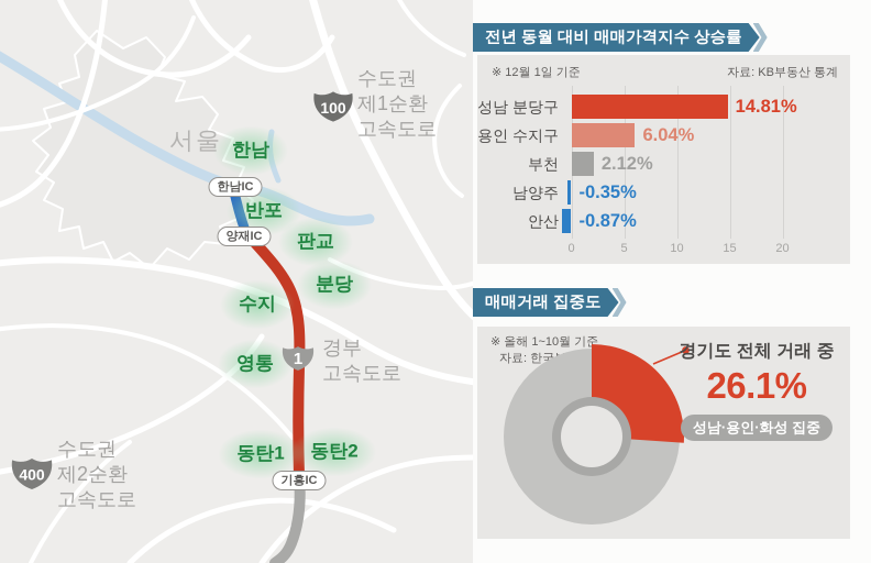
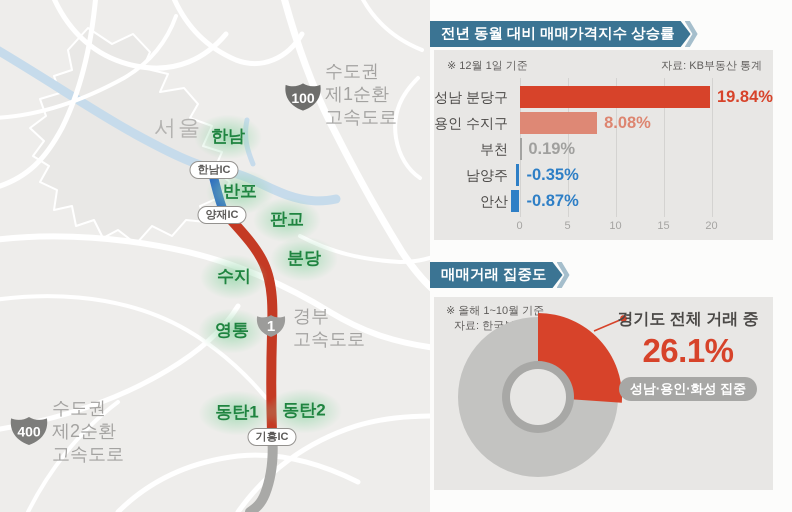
전년 동월 대비 매매가격지수 상승률/성남 분당구: 14.81% -> 19.84%
전년 동월 대비 매매가격지수 상승률/용인 수지구: 6.04% -> 8.08%
전년 동월 대비 매매가격지수 상승률/부천: 2.12% -> 0.19%
